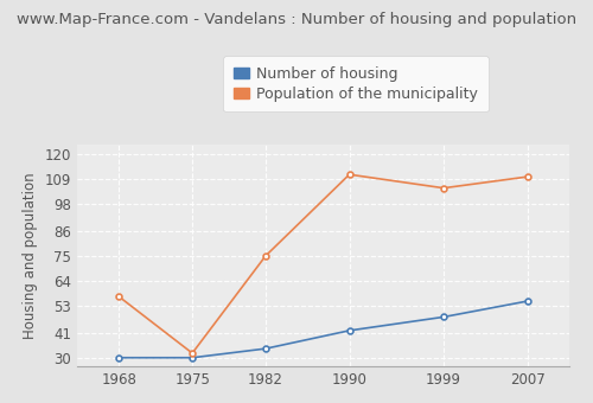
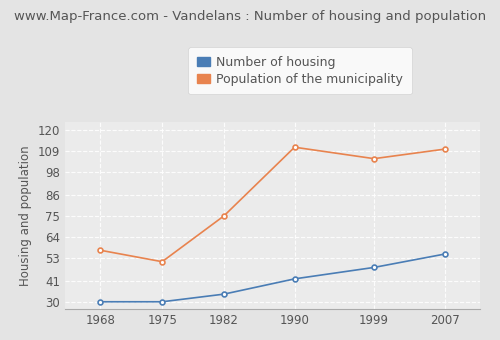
Population of the municipality/1975: 32 -> 51
